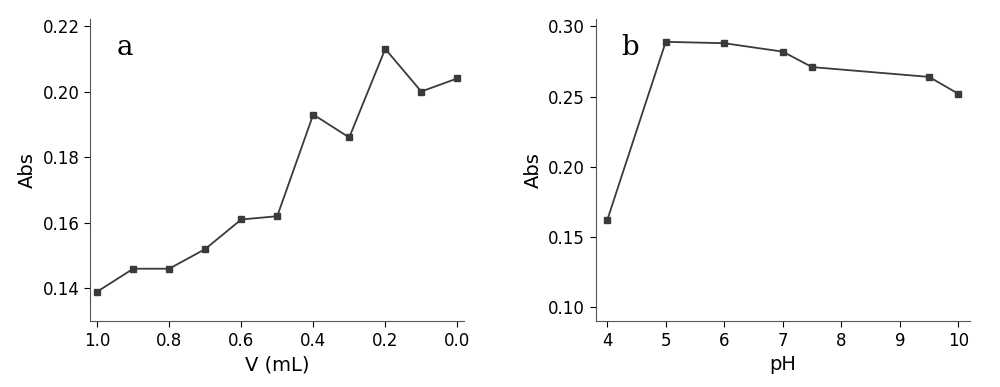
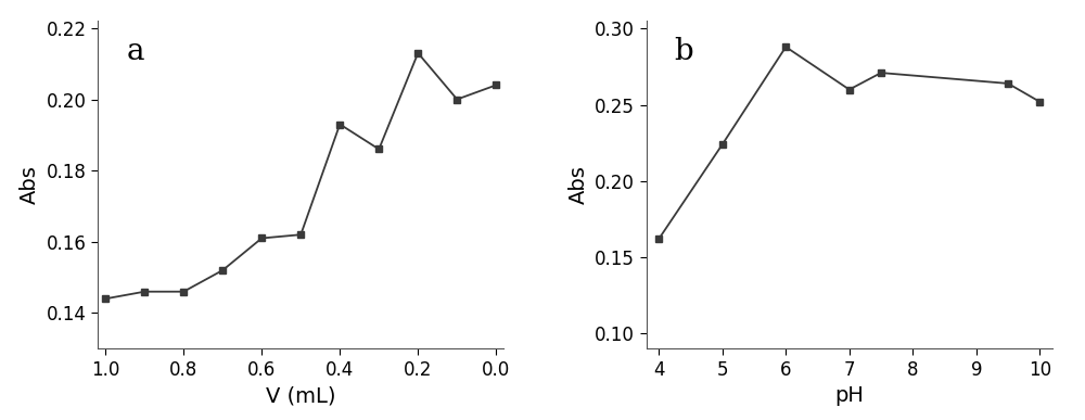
1.0: 0.139 -> 0.144
5: 0.289 -> 0.224
7: 0.282 -> 0.260
